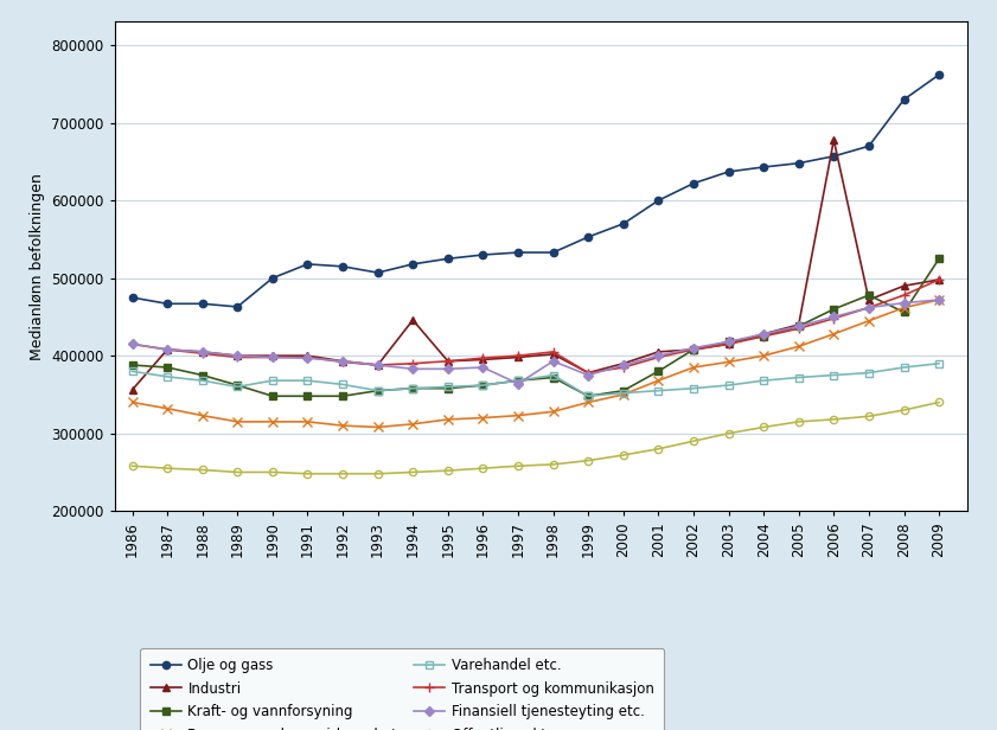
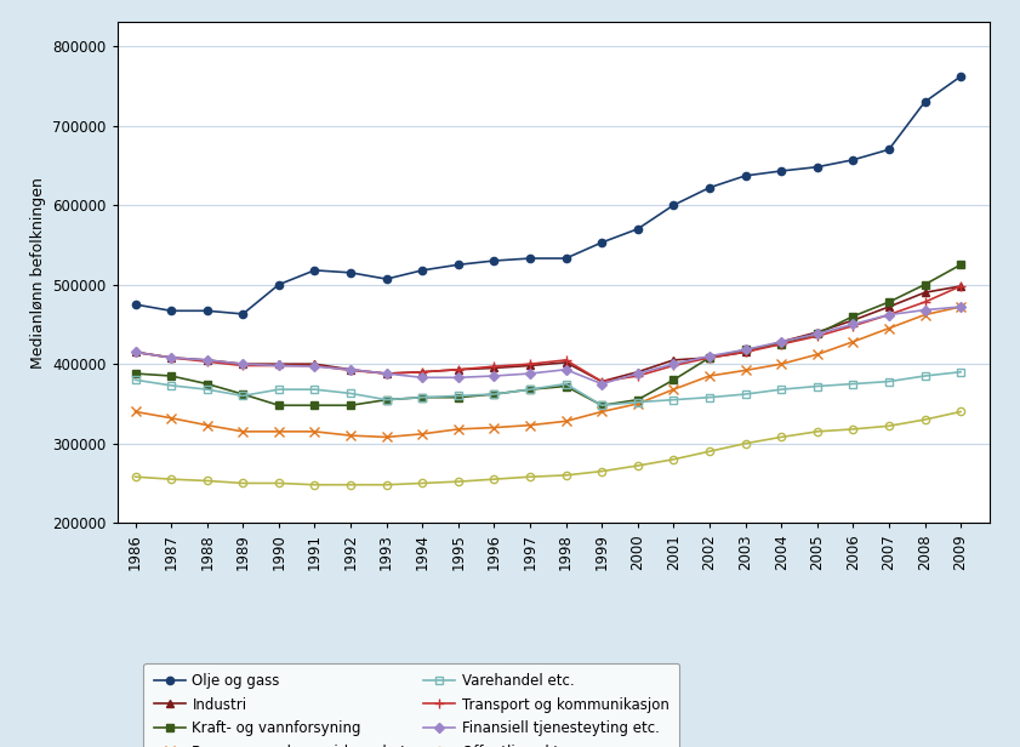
Industri/1986: 356000 -> 415000
Industri/1994: 446000 -> 390000
Finansiell tjenesteyting etc./1997: 364000 -> 388000
Industri/2006: 678000 -> 455000
Kraft- og vannforsyning/2008: 456000 -> 500000
